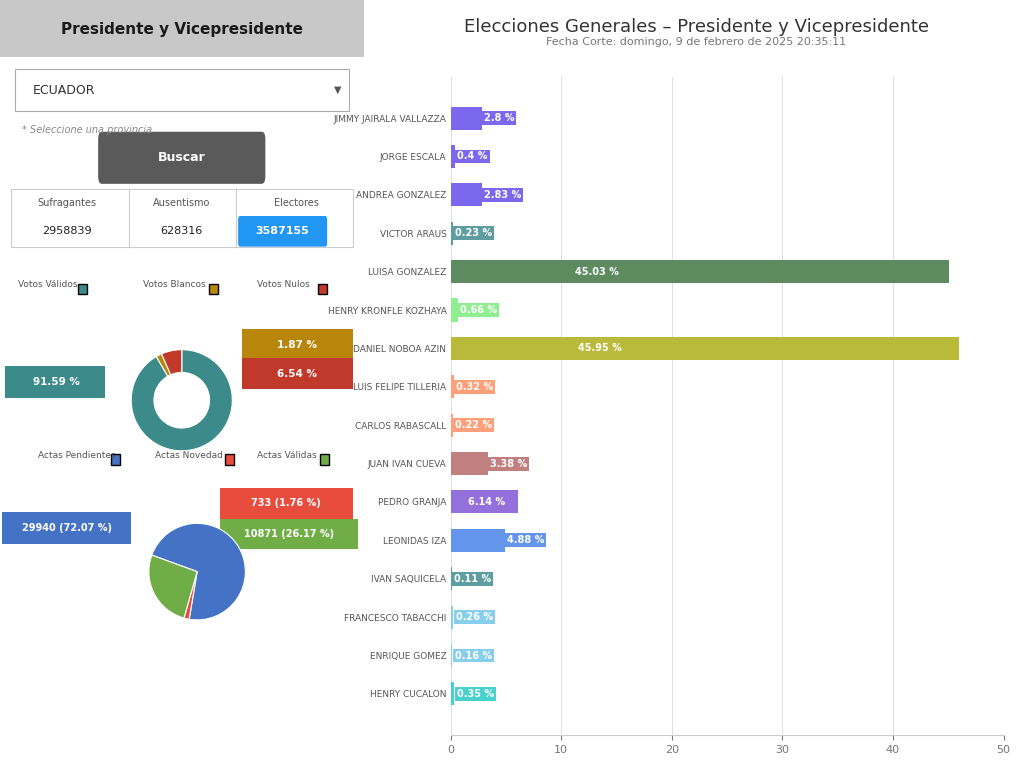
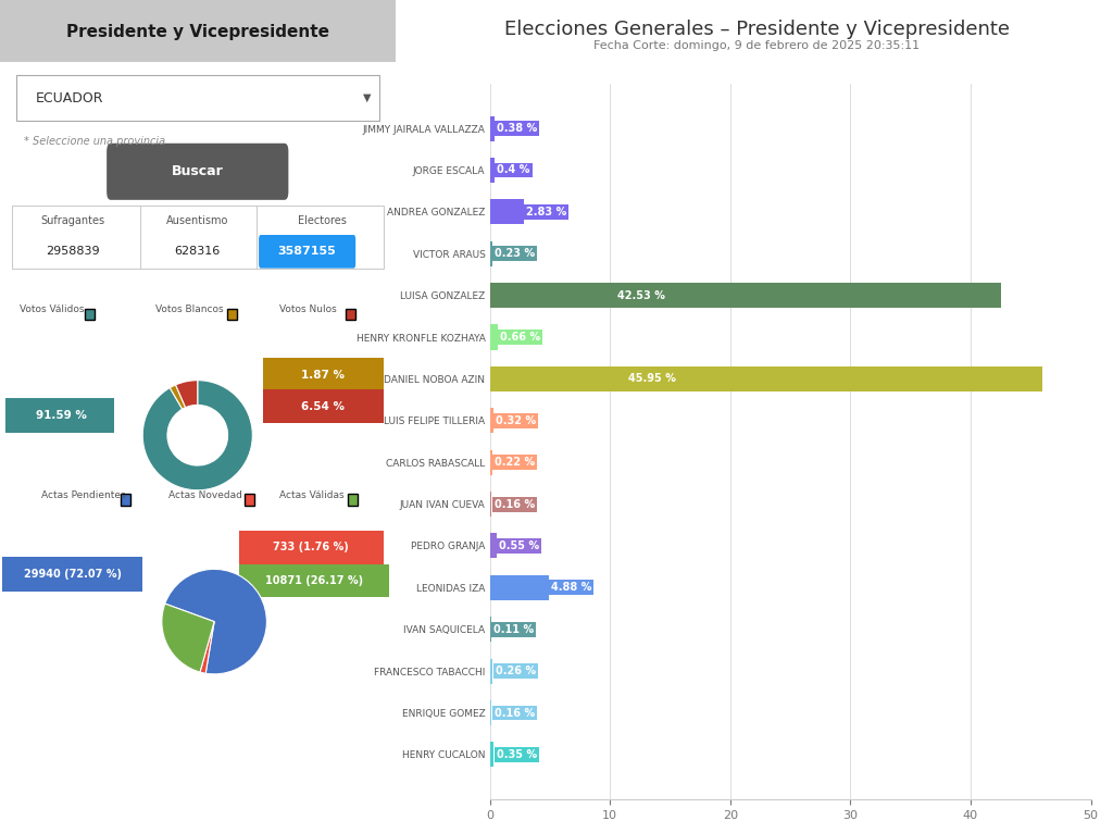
JIMMY JAIRALA VALLAZZA: 2.8 -> 0.38
LUISA GONZALEZ: 45.03 -> 42.53
JUAN IVAN CUEVA: 3.38 -> 0.16
PEDRO GRANJA: 6.14 -> 0.55
